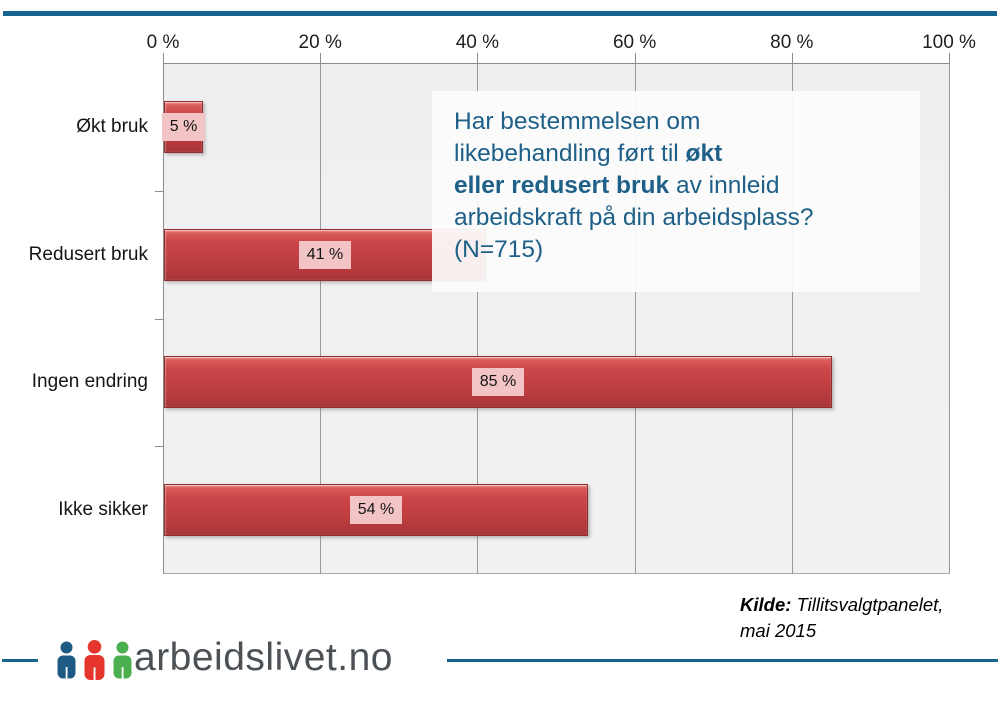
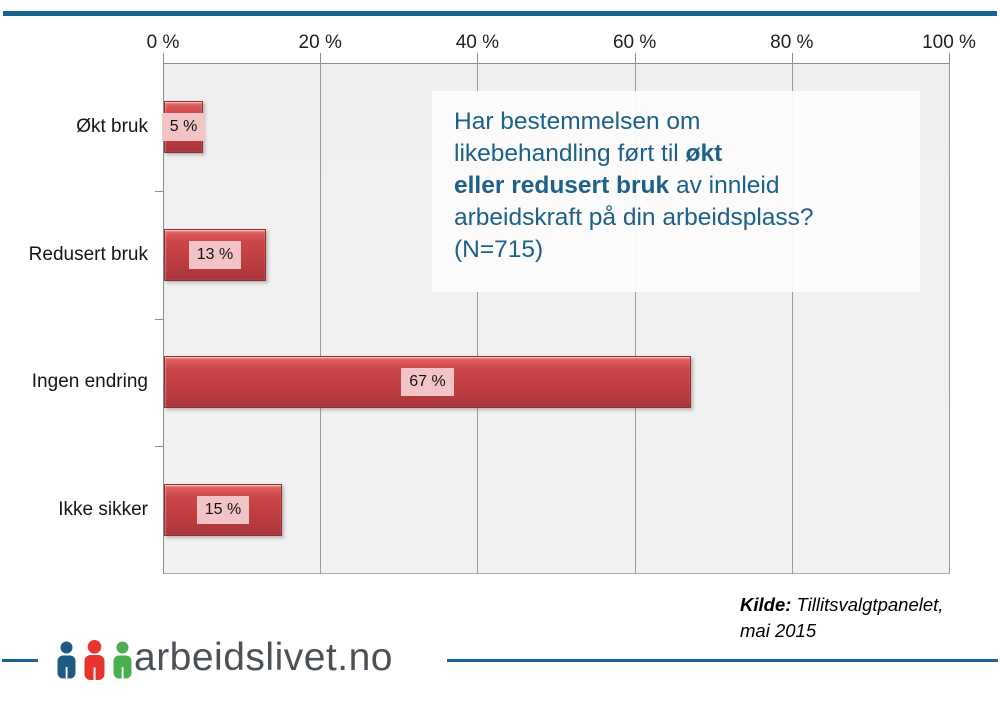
Redusert bruk: 41 -> 13
Ingen endring: 85 -> 67
Ikke sikker: 54 -> 15
